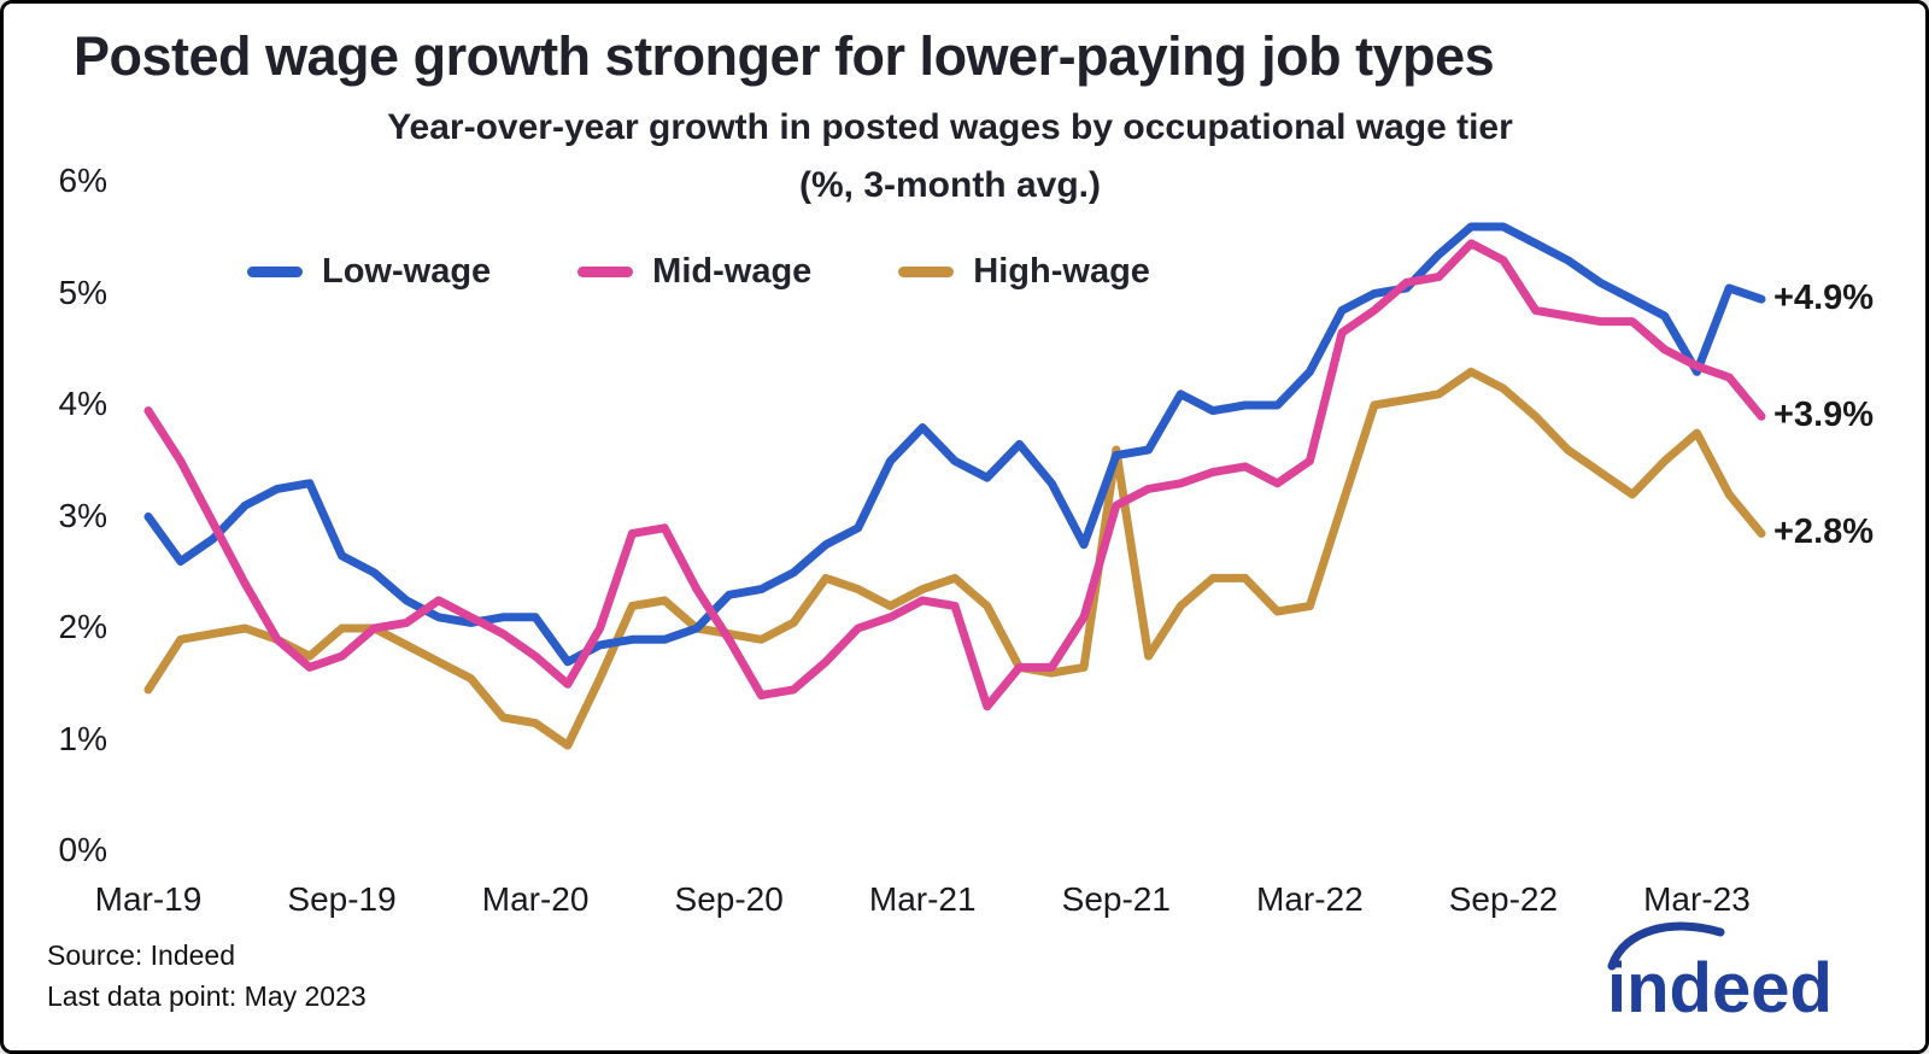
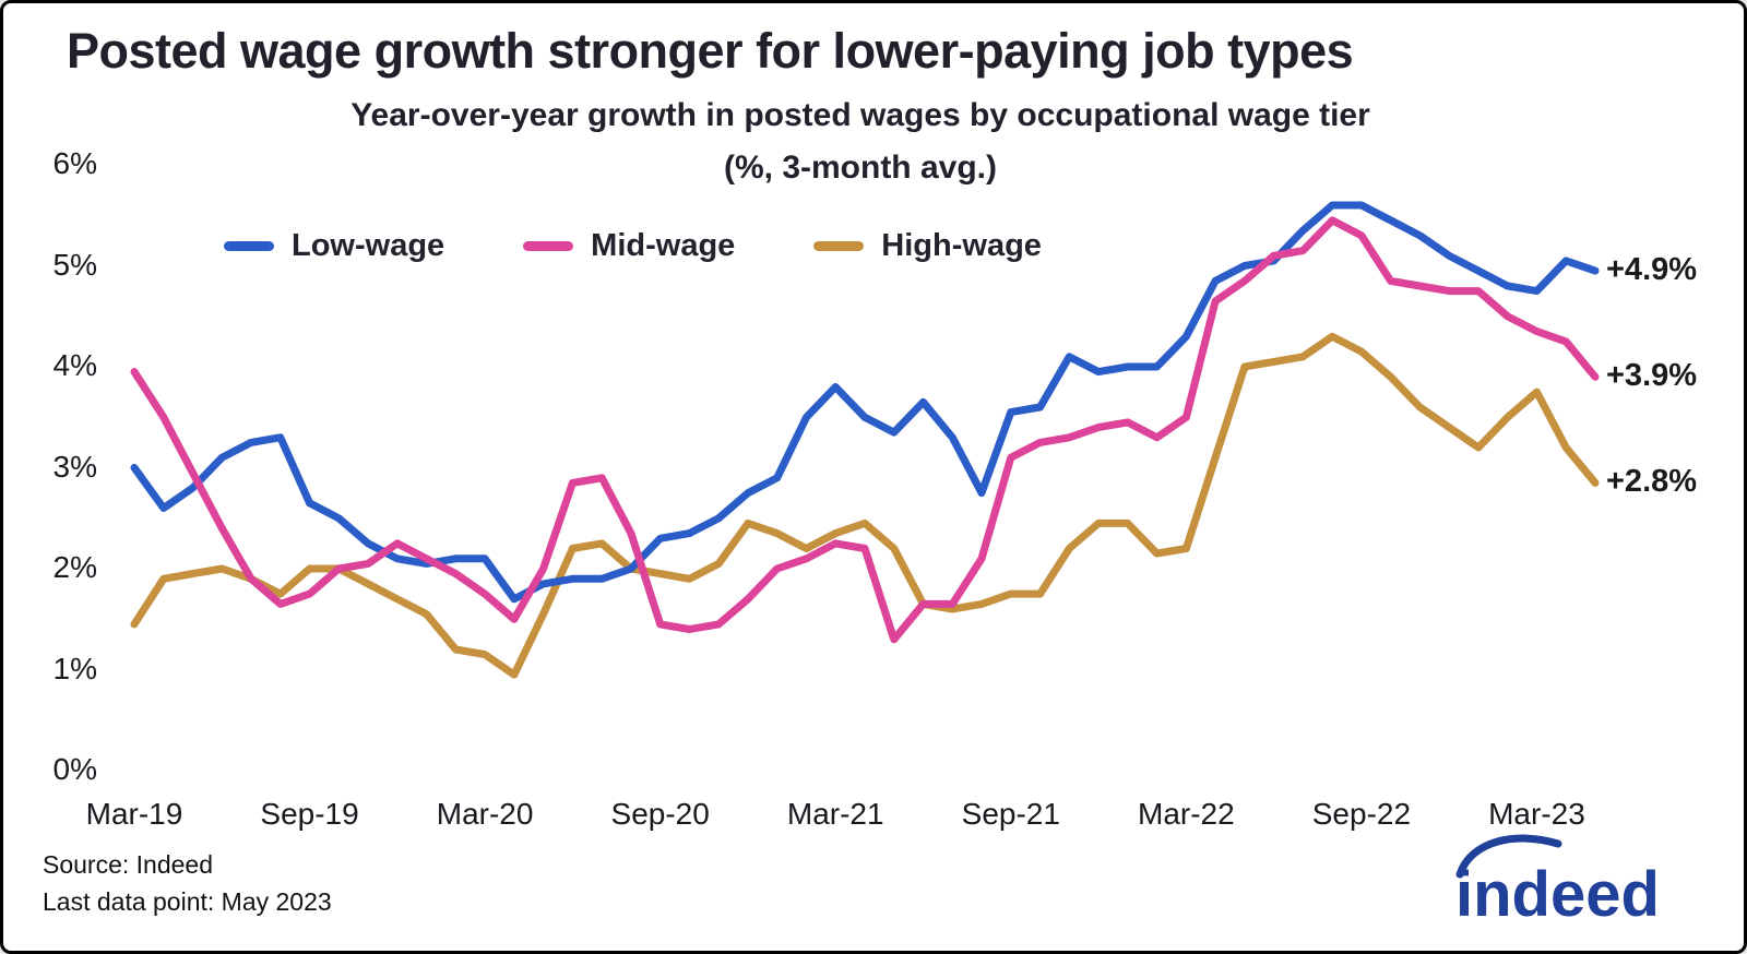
Mid-wage/Sep-20: 1.9% -> 1.4%
High-wage/Sep-21: 3.6% -> 1.8%
Low-wage/Mar-23: 4.3% -> 4.8%
